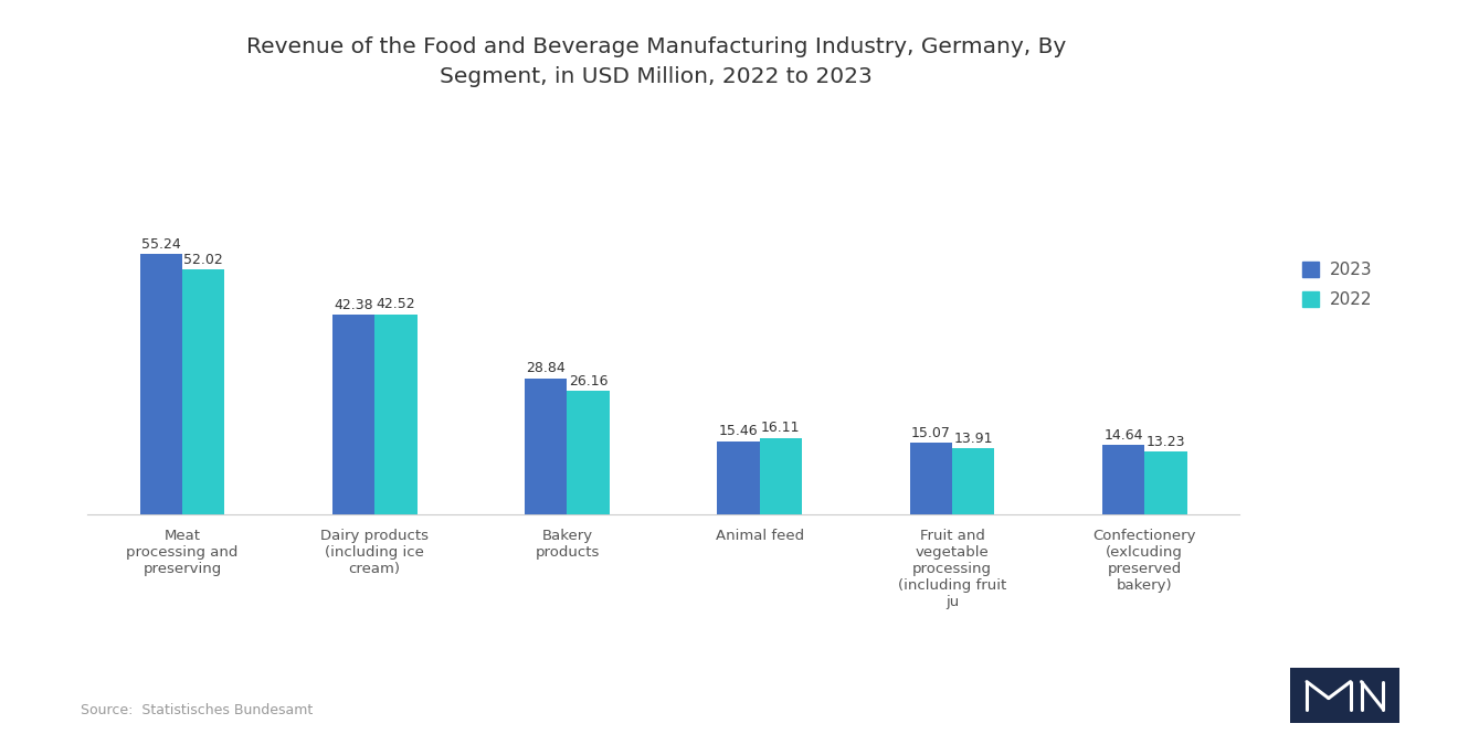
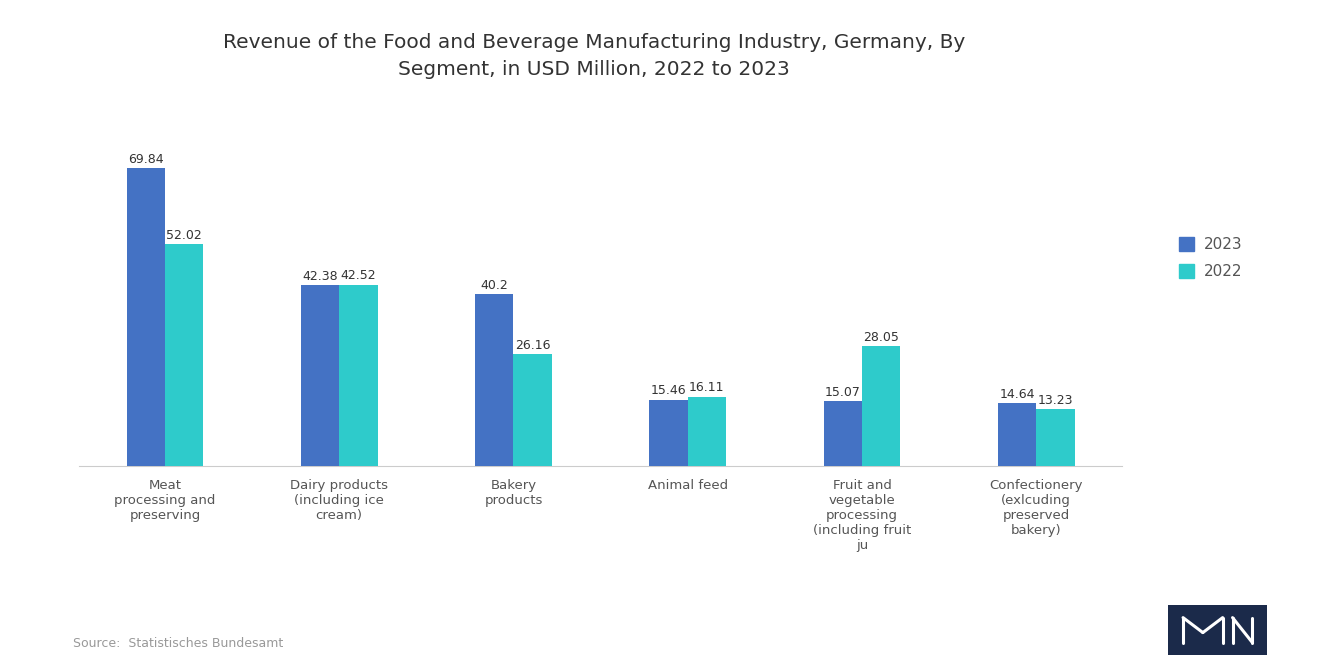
2023/Meat processing and preserving: 55.24 -> 69.84
2023/Bakery products: 28.84 -> 40.2
2022/Fruit and vegetable processing (including fruit ju: 13.91 -> 28.05
